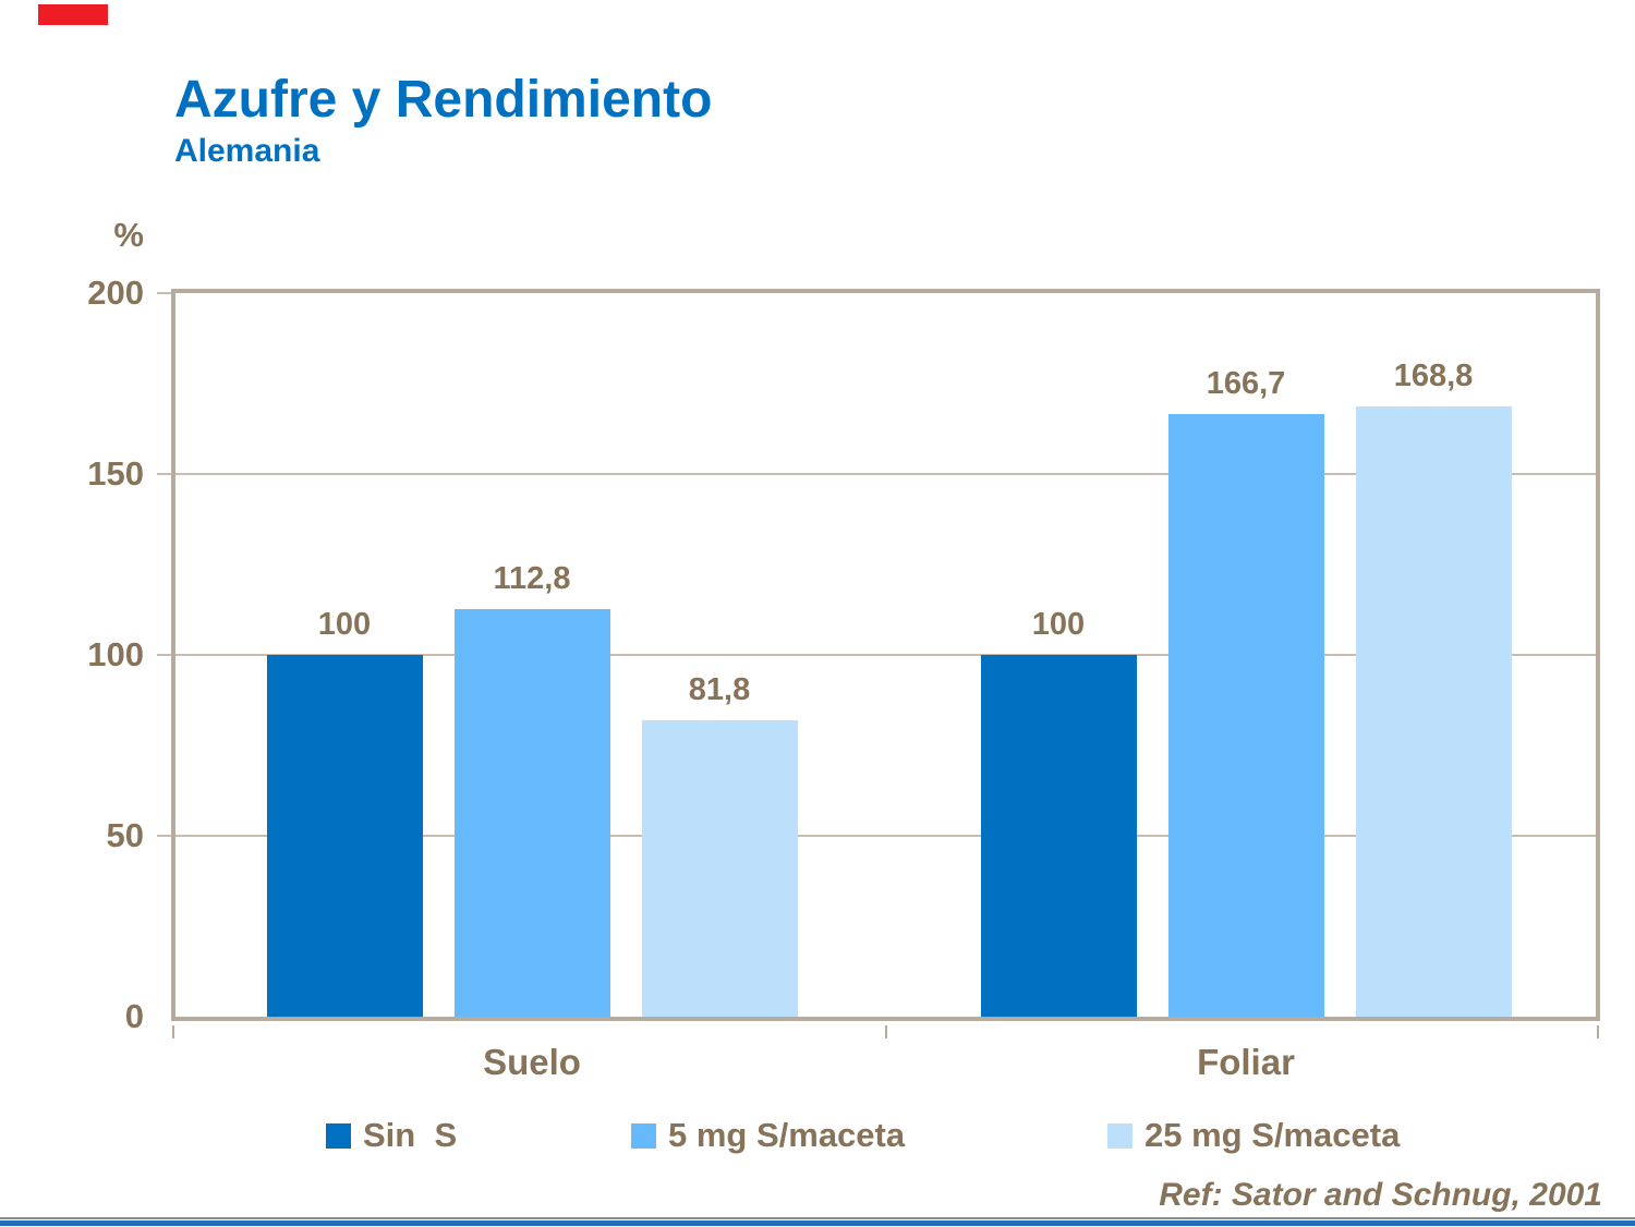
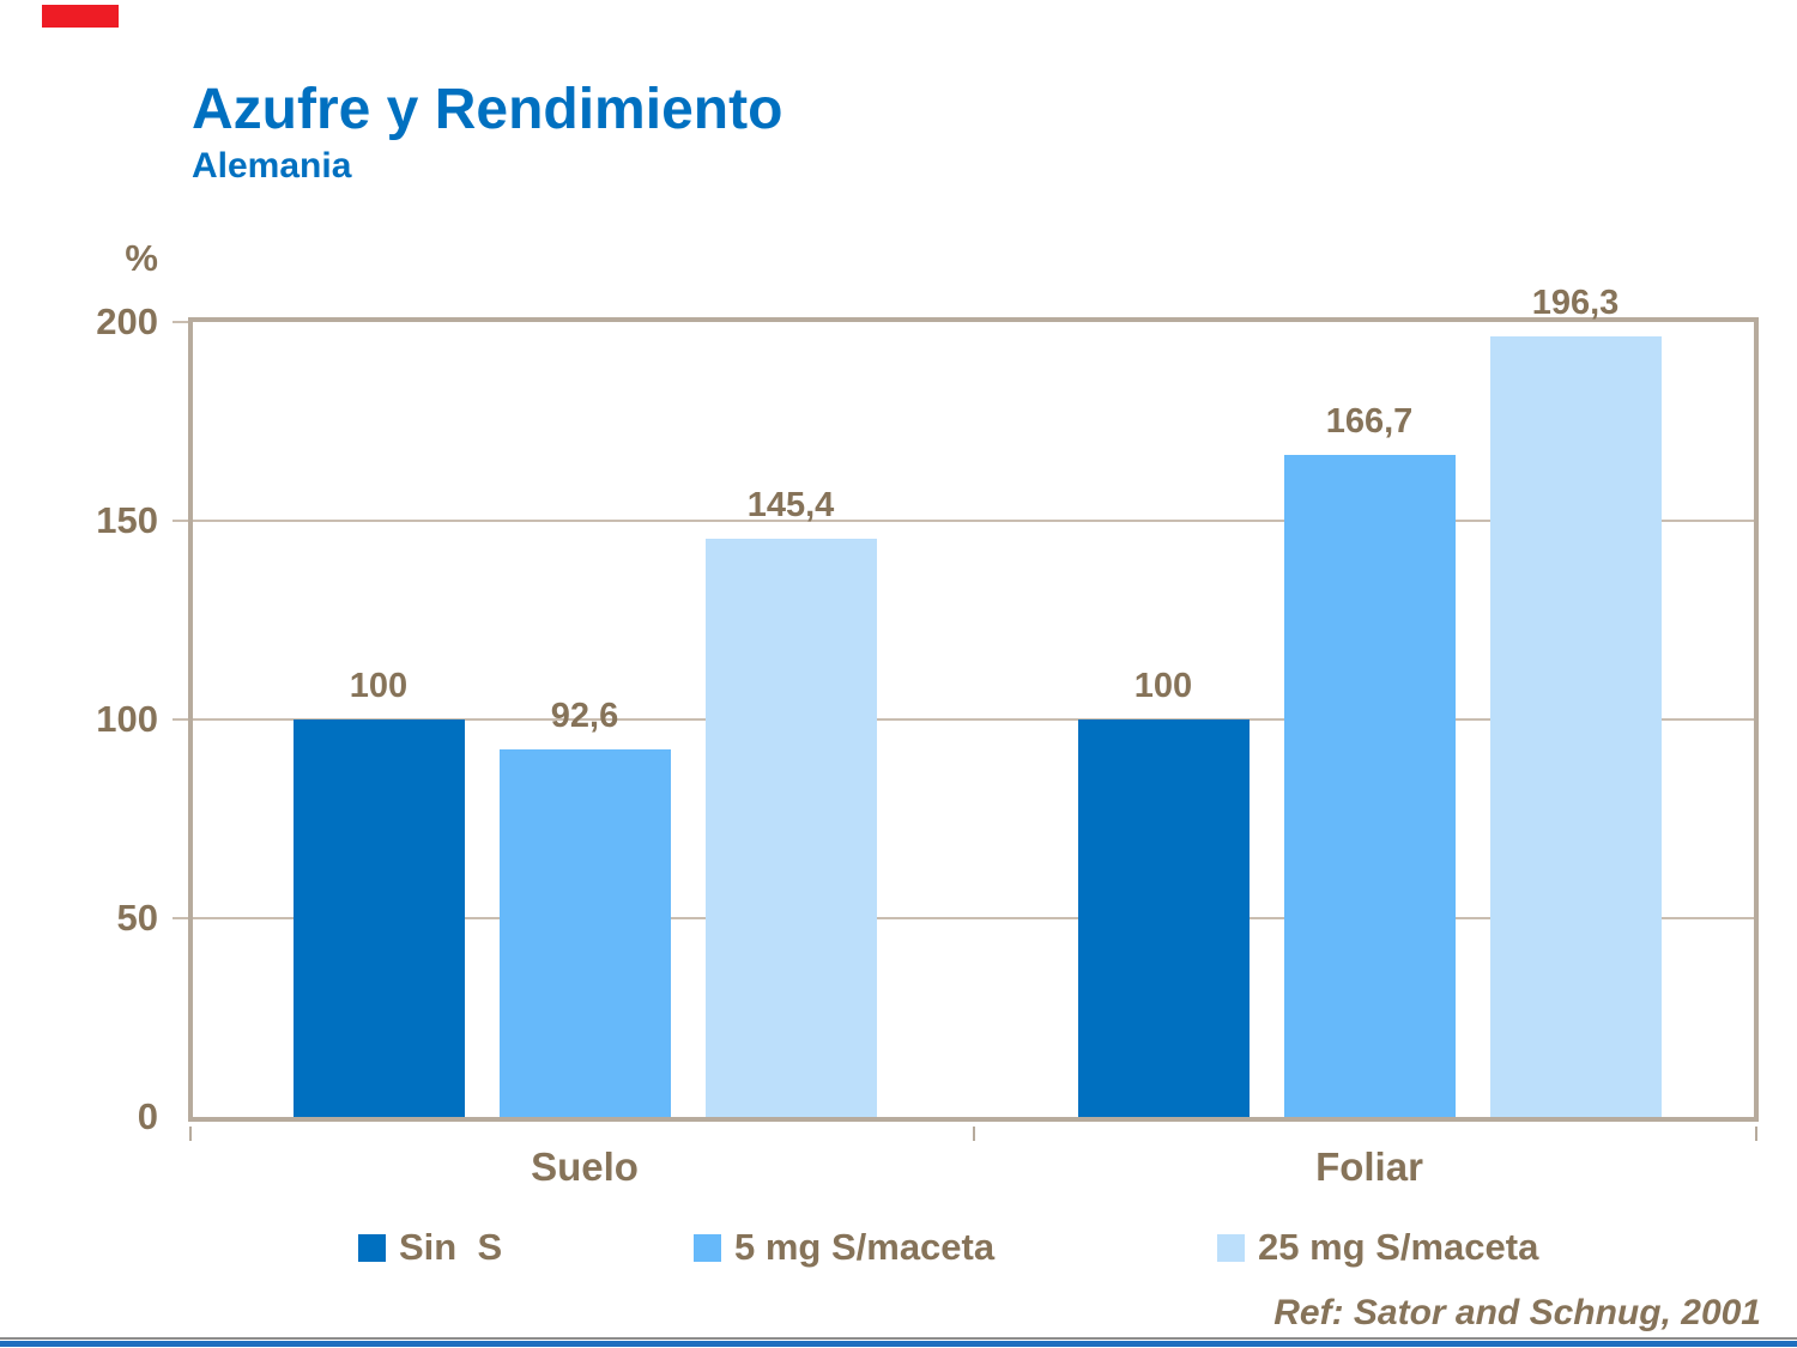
5 mg S/maceta/Suelo: 112,8 -> 92,6
25 mg S/maceta/Suelo: 81,8 -> 145,4
25 mg S/maceta/Foliar: 168,8 -> 196,3
